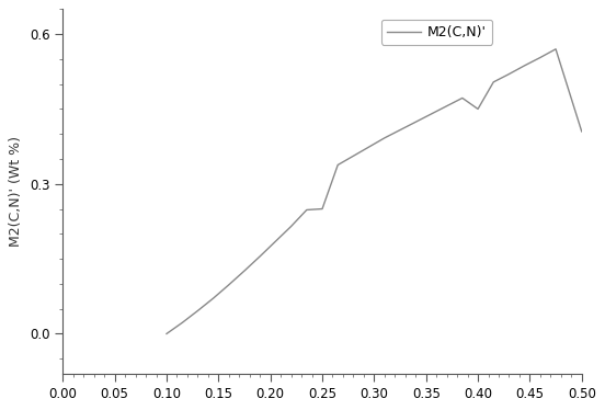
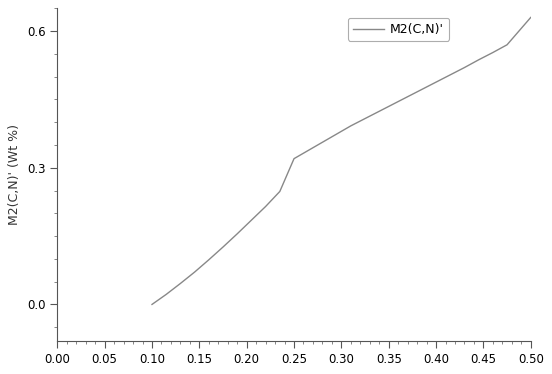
0.25: 0.250 -> 0.320
0.40: 0.450 -> 0.488
0.50: 0.405 -> 0.630
